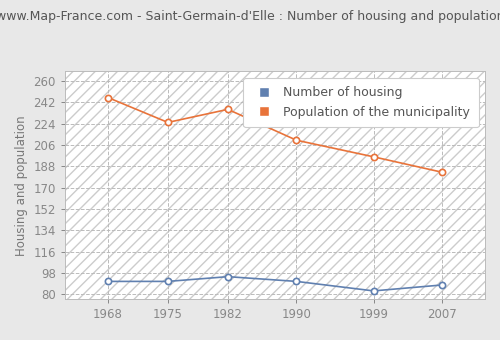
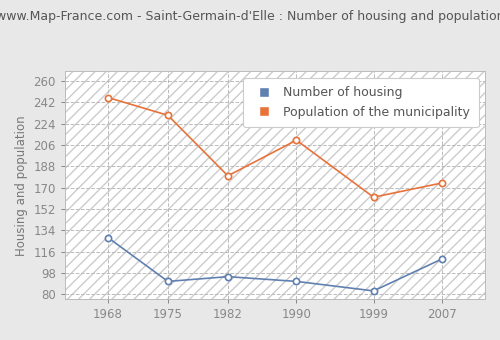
Number of housing/1968: 91 -> 128
Population of the municipality/1975: 225 -> 231
Population of the municipality/1982: 236 -> 180
Population of the municipality/1999: 196 -> 162
Number of housing/2007: 88 -> 110
Population of the municipality/2007: 183 -> 174
